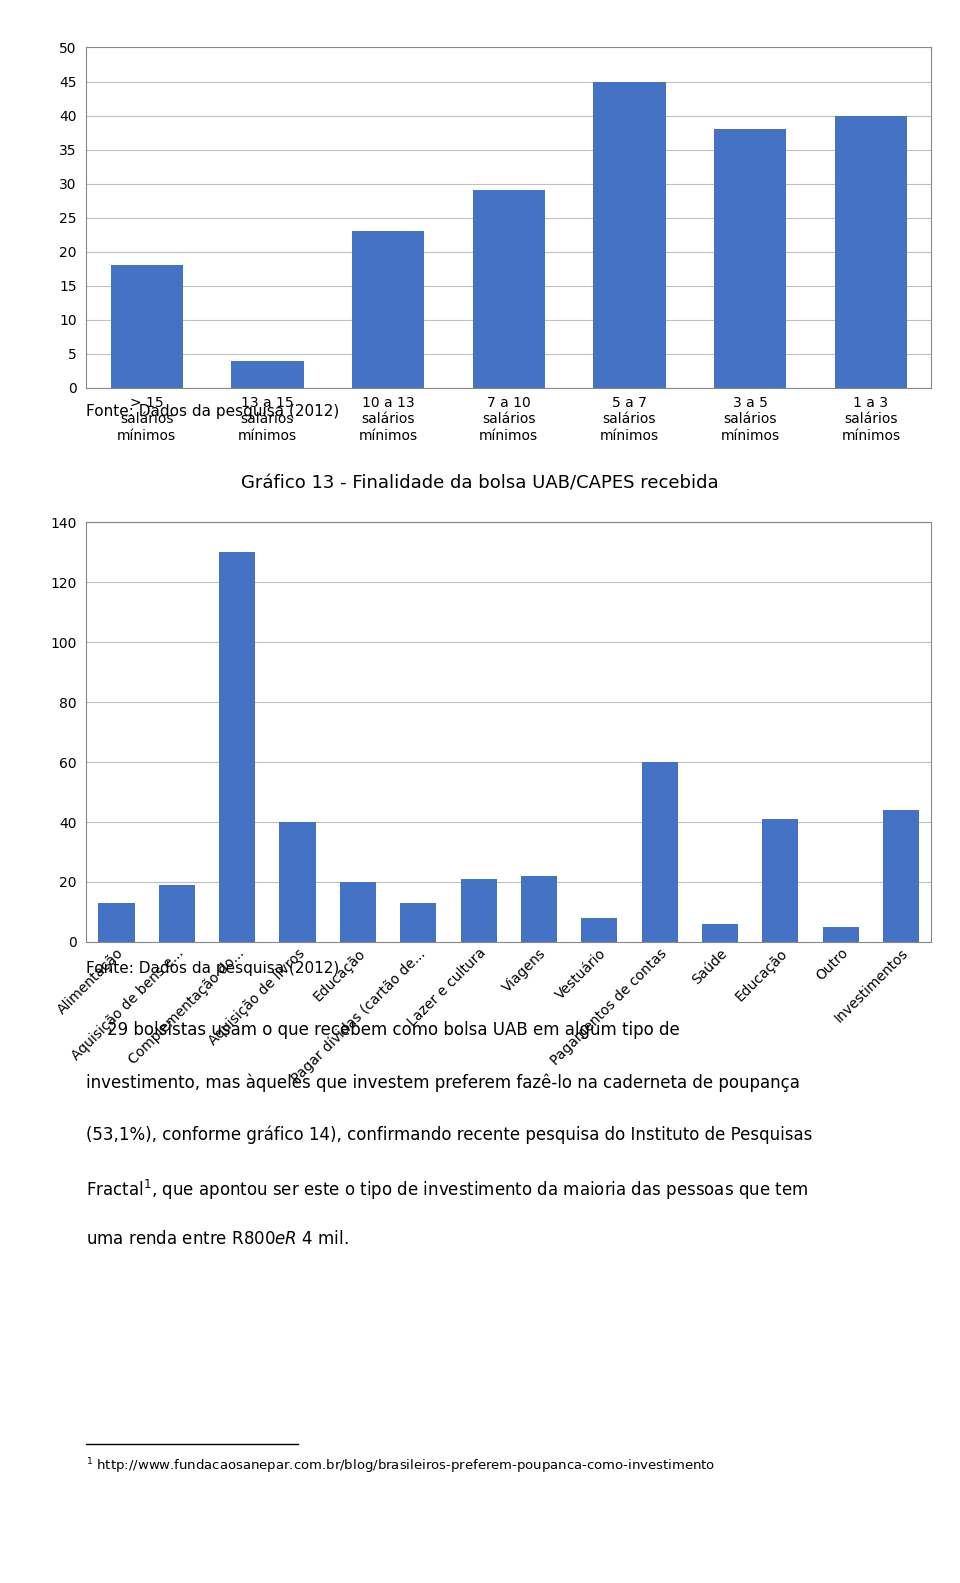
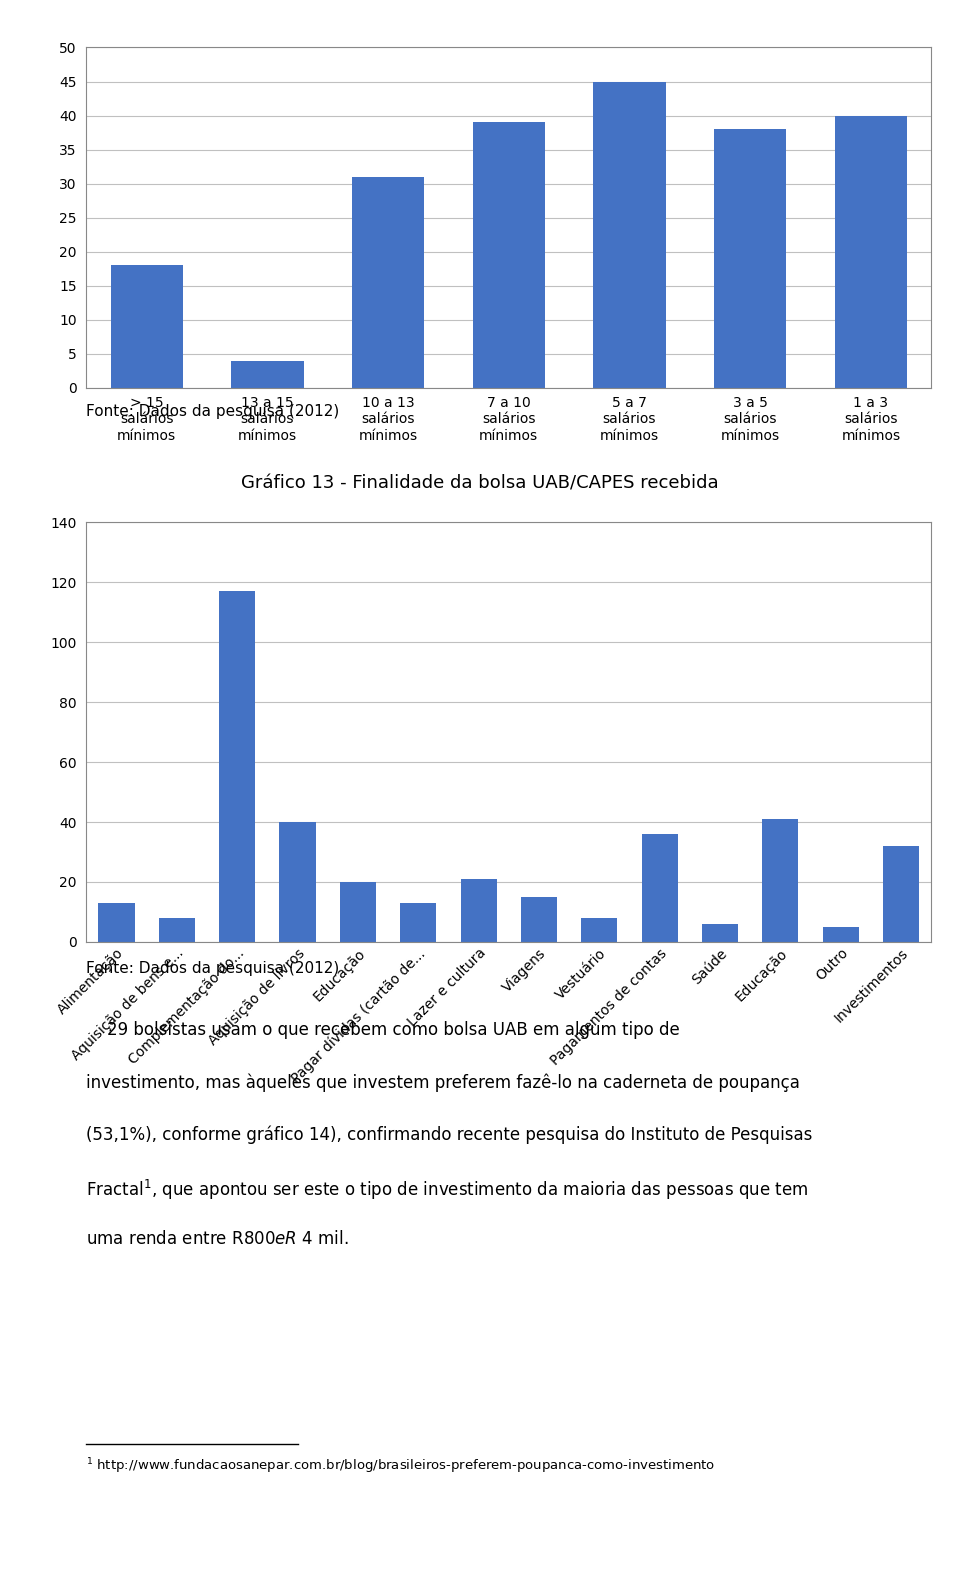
10 a 13 salários mínimos: 23 -> 31
7 a 10 salários mínimos: 29 -> 39
Aquisição de bens e...: 19 -> 8
Complementação do...: 130 -> 117
Viagens: 22 -> 15
Pagamentos de contas: 60 -> 36
Investimentos: 44 -> 32
